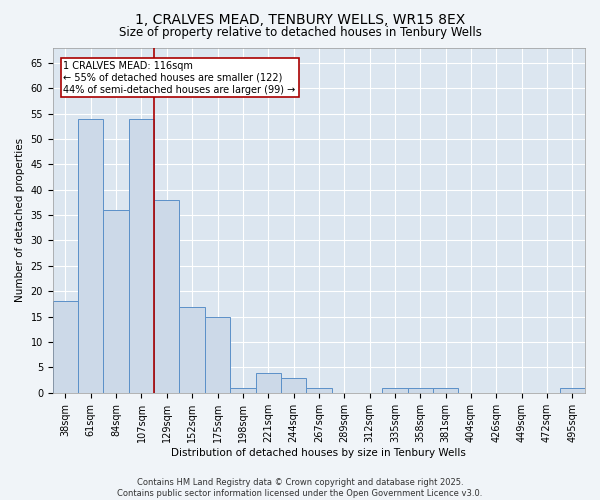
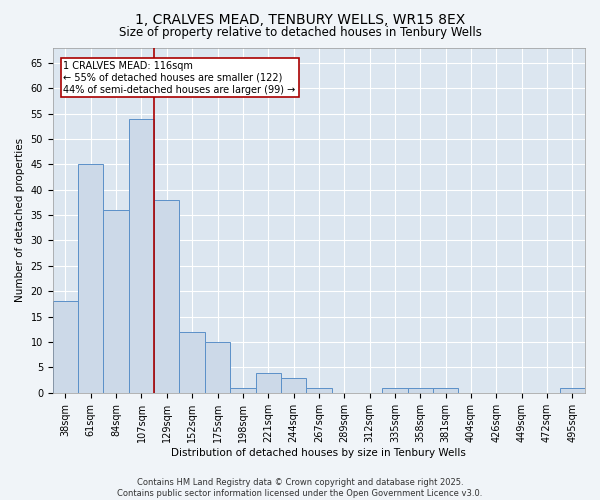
61sqm: 54 -> 45
152sqm: 17 -> 12
175sqm: 15 -> 10
